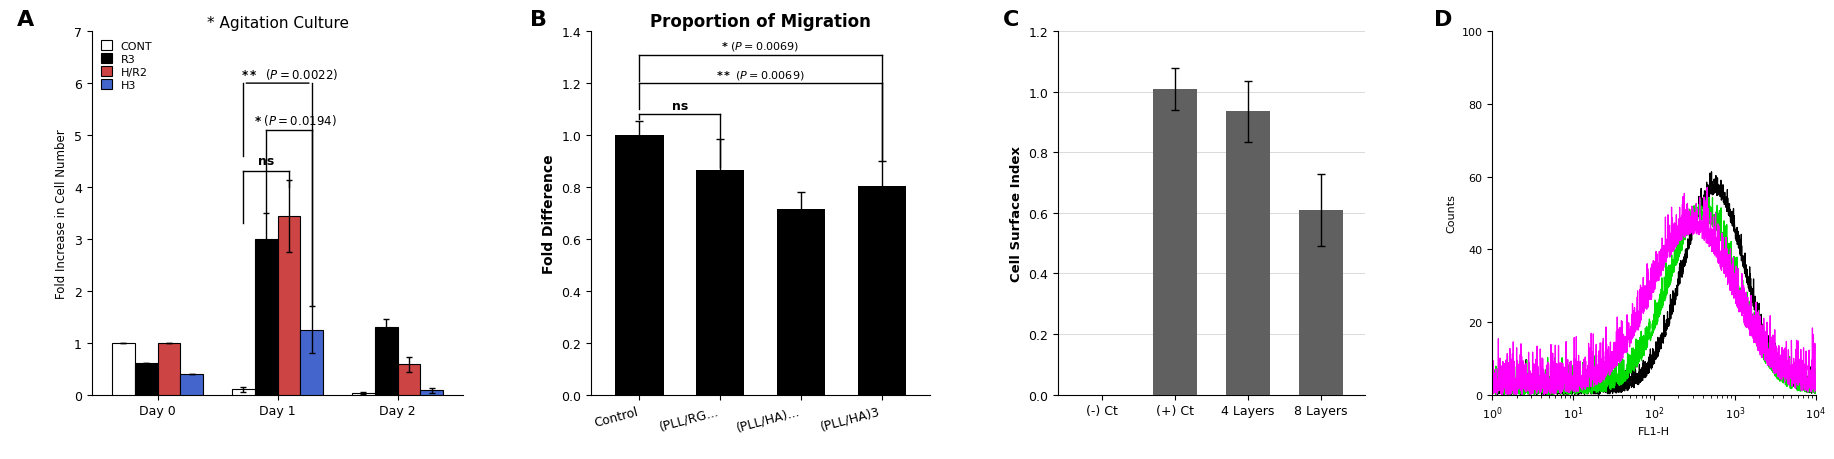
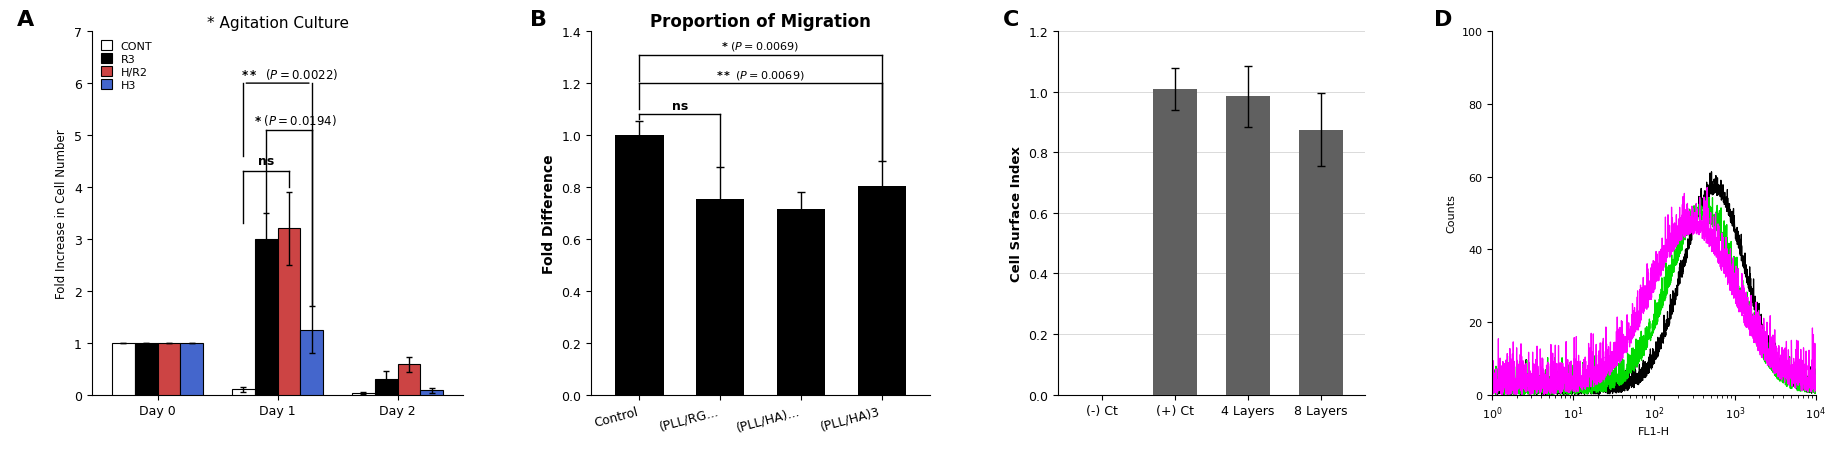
* Agitation Culture/R3/Day 0: 0.6 -> 1.0
* Agitation Culture/H3/Day 0: 0.40 -> 1.00
* Agitation Culture/H/R2/Day 1: 3.44 -> 3.20
* Agitation Culture/R3/Day 2: 1.3 -> 0.3
Proportion of Migration/(PLL/RG...: 0.865 -> 0.755
4 Layers: 0.935 -> 0.985
8 Layers: 0.610 -> 0.875
